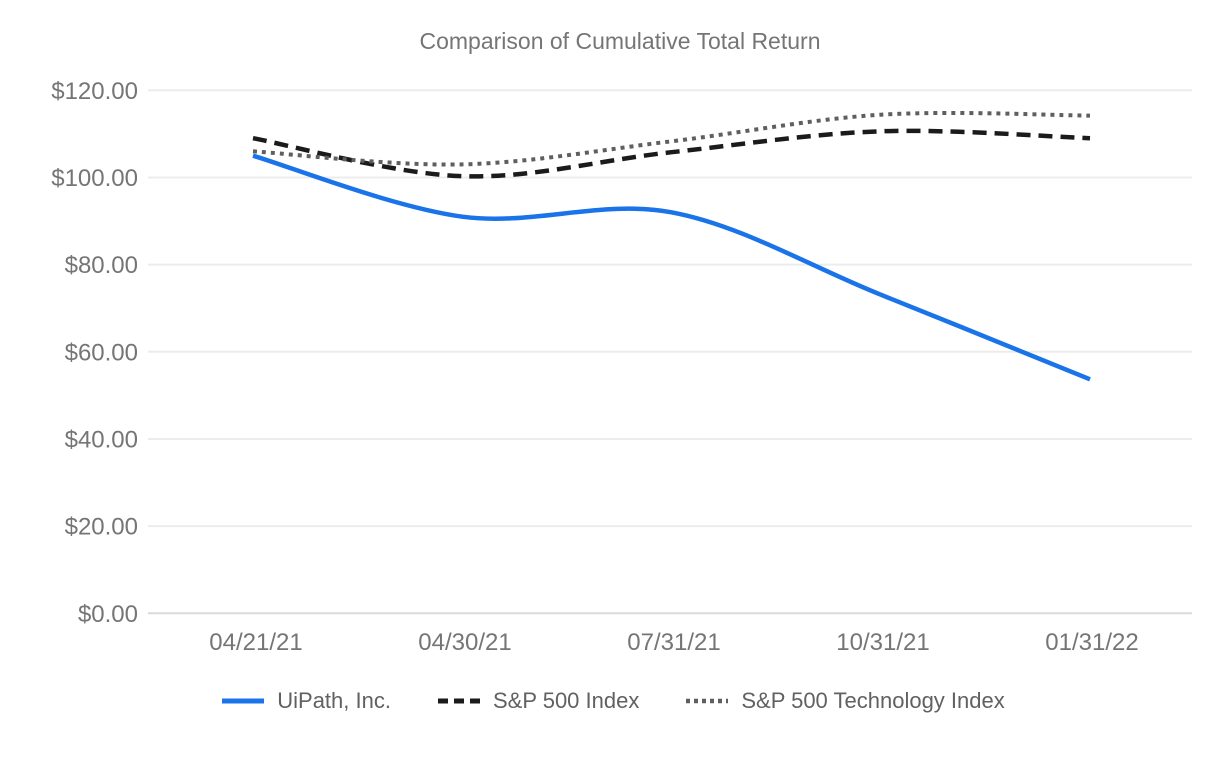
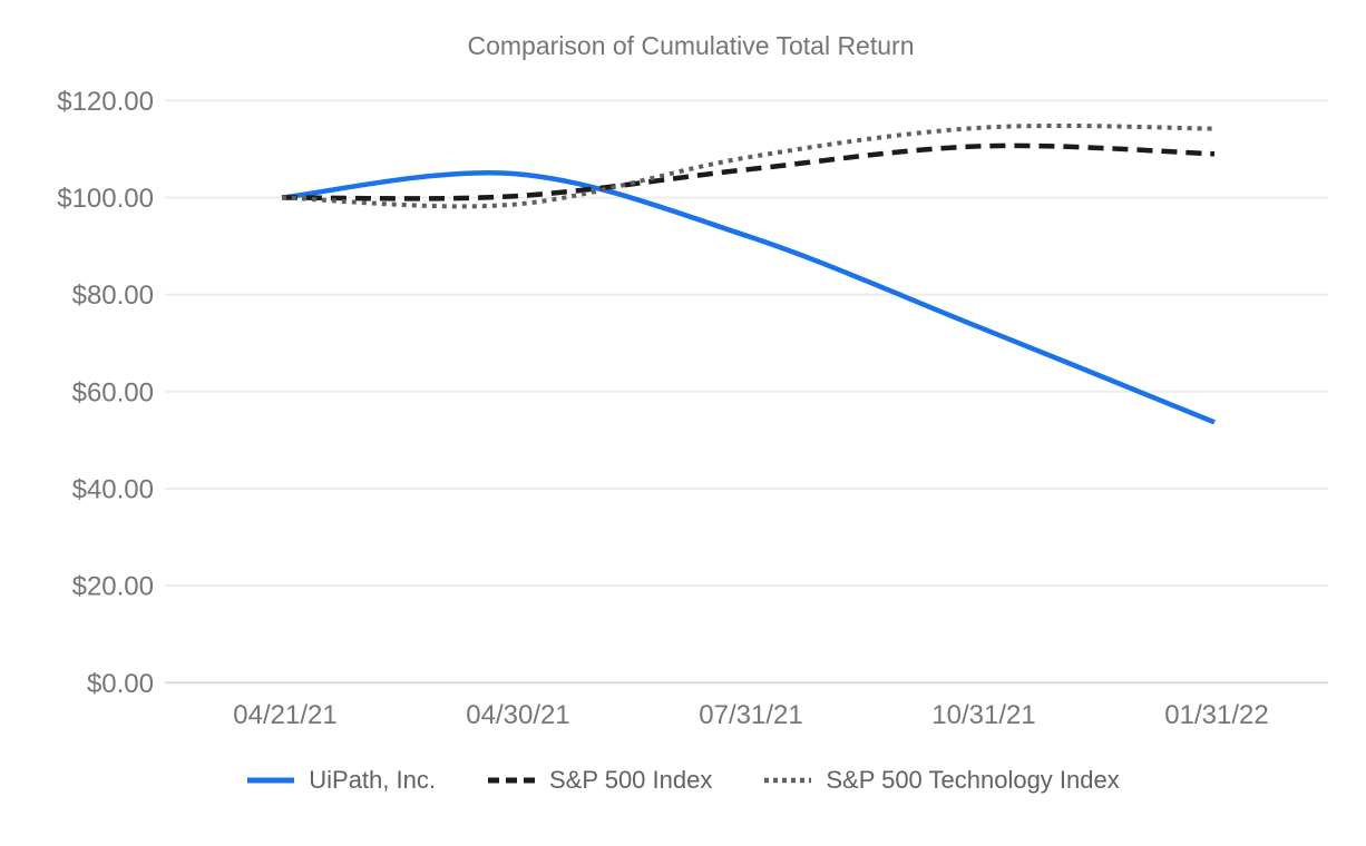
UiPath, Inc./04/21/21: $105 -> $100
S&P 500 Index/04/21/21: $109 -> $100
S&P 500 Technology Index/04/21/21: $106 -> $100
UiPath, Inc./04/30/21: $91 -> $105
S&P 500 Technology Index/04/30/21: $103 -> $99
